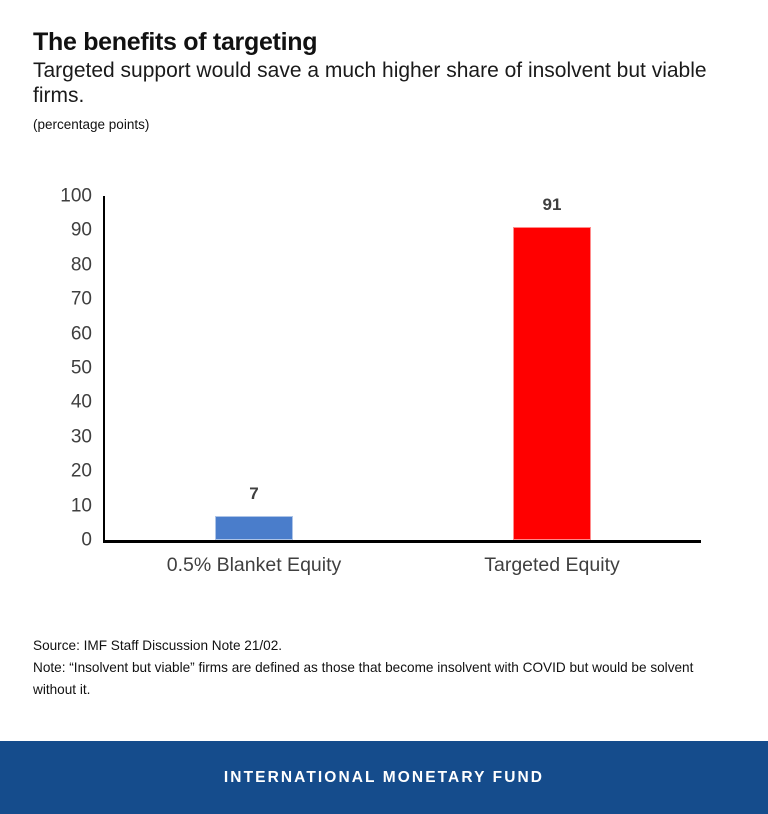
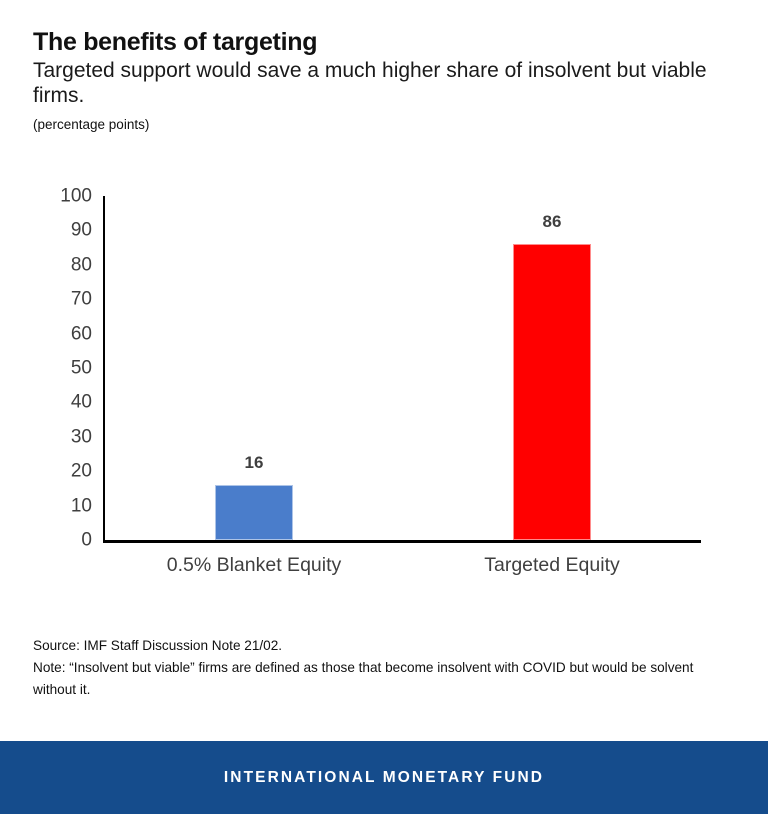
0.5% Blanket Equity: 7 -> 16
Targeted Equity: 91 -> 86
